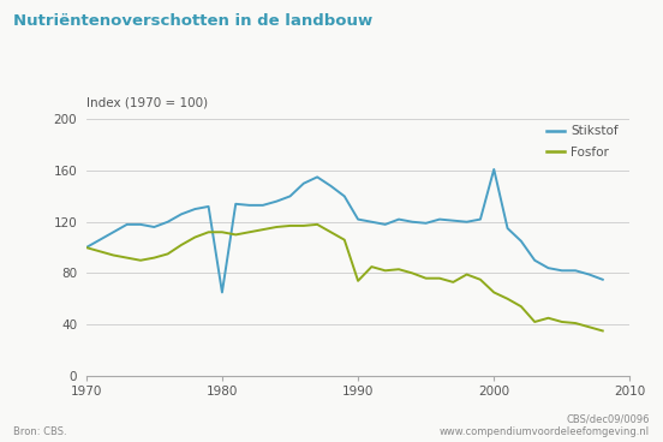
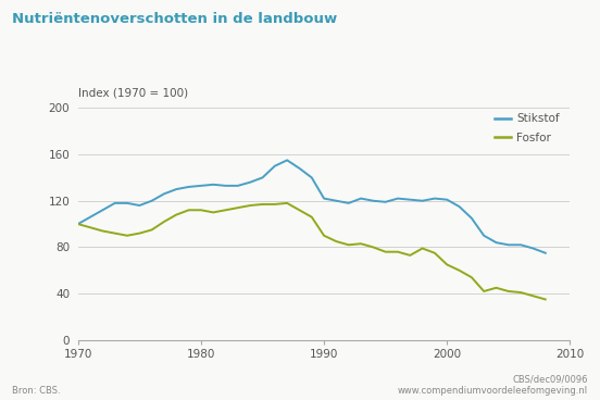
Stikstof/1980: 65 -> 133
Fosfor/1990: 74 -> 90
Stikstof/2000: 161 -> 121
